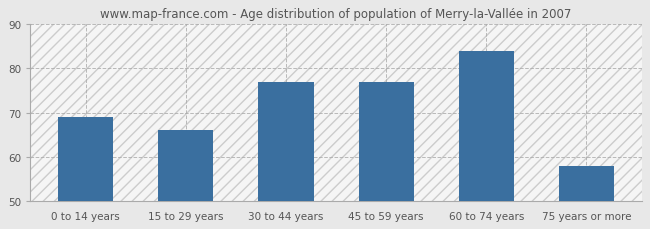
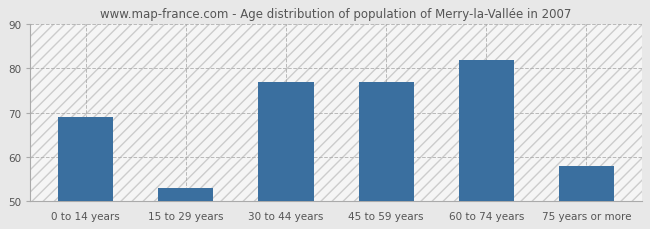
15 to 29 years: 66 -> 53
60 to 74 years: 84 -> 82
